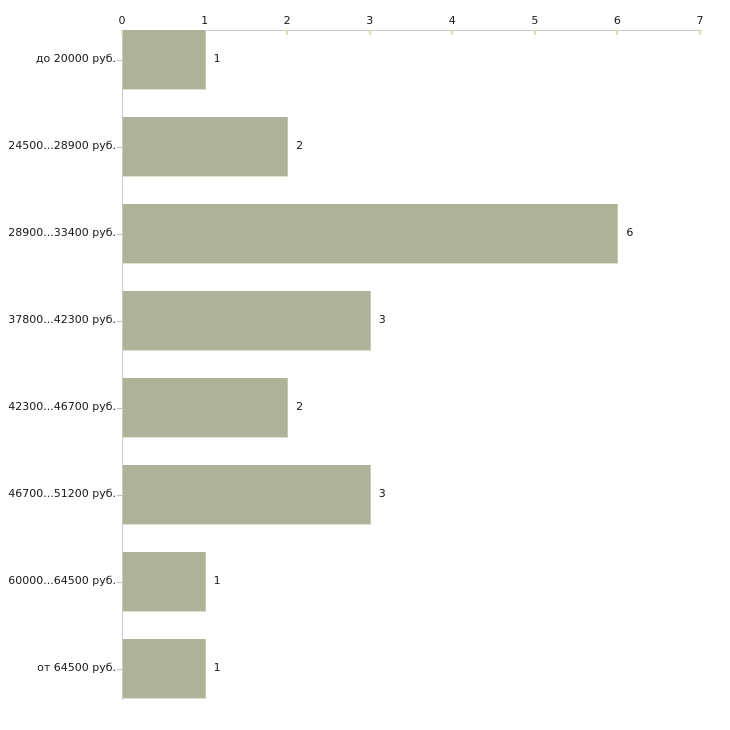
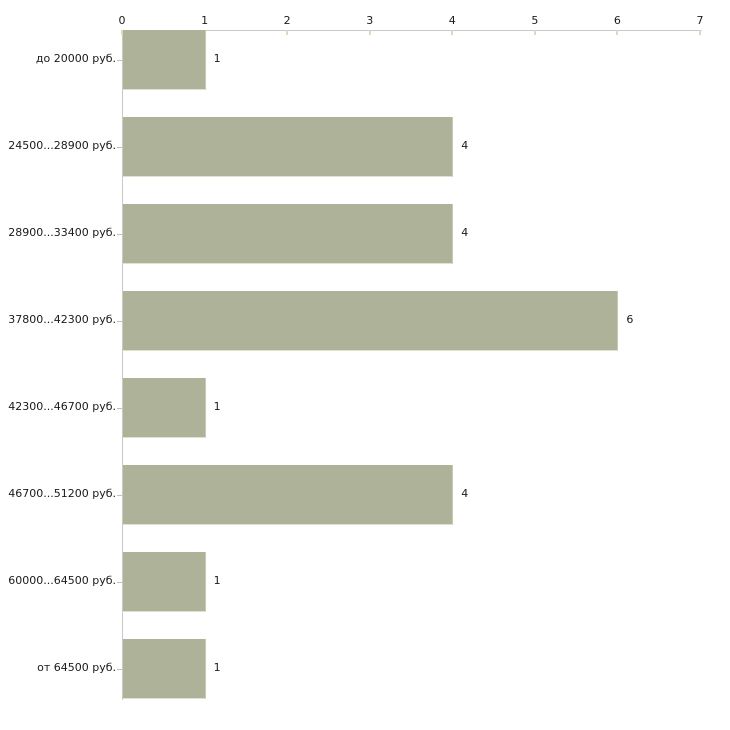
24500...28900 руб.: 2 -> 4
28900...33400 руб.: 6 -> 4
37800...42300 руб.: 3 -> 6
42300...46700 руб.: 2 -> 1
46700...51200 руб.: 3 -> 4
